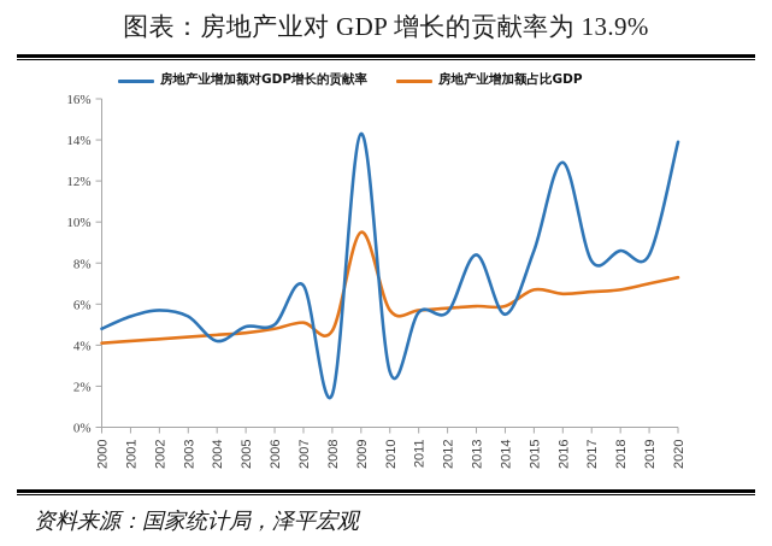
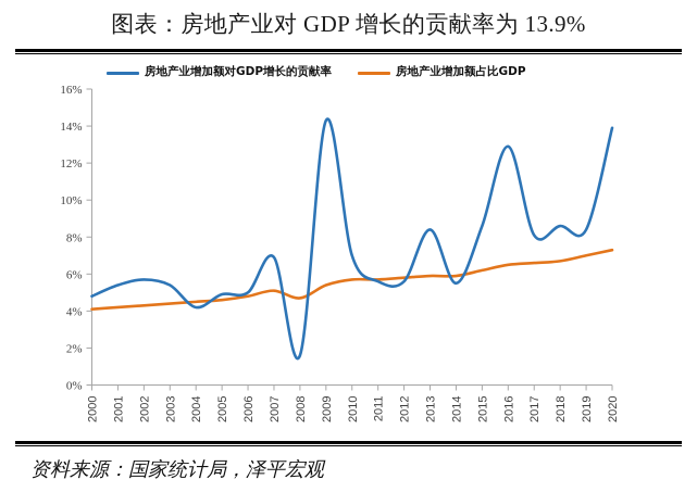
房地产业增加额占比GDP/2009: 9.5% -> 5.4%
房地产业增加额对GDP增长的贡献率/2010: 2.7% -> 7.0%
房地产业增加额占比GDP/2015: 6.7% -> 6.2%
